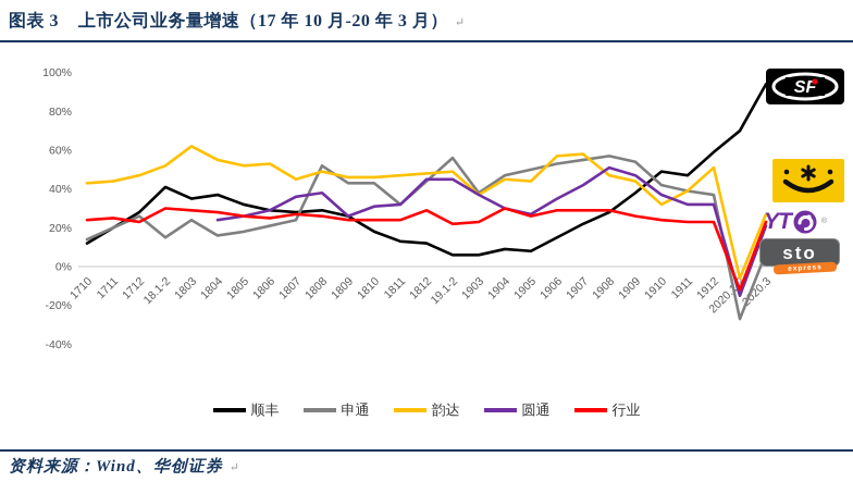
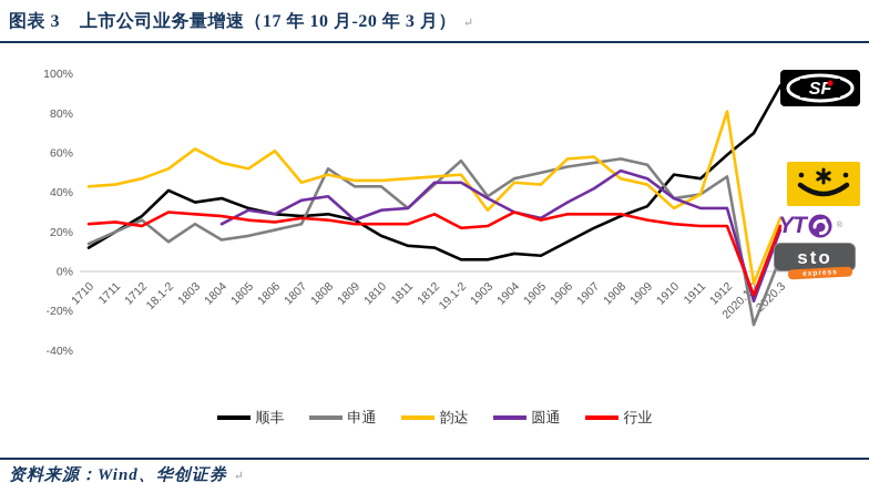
圆通/1805: 26% -> 31%
韵达/1806: 53% -> 61%
韵达/1903: 37% -> 31%
顺丰/1909: 38% -> 33%
申通/1910: 42% -> 37%
申通/1912: 37% -> 48%
韵达/1912: 51% -> 81%
